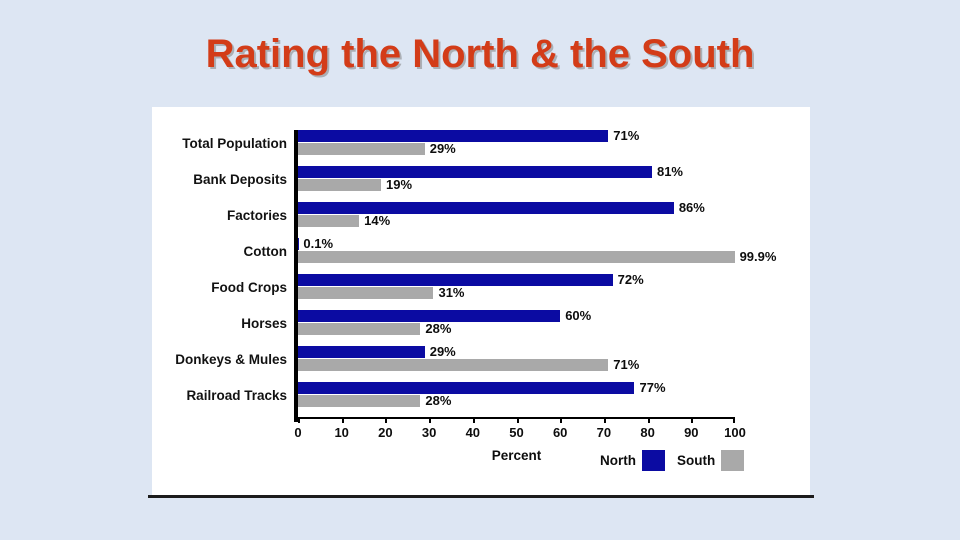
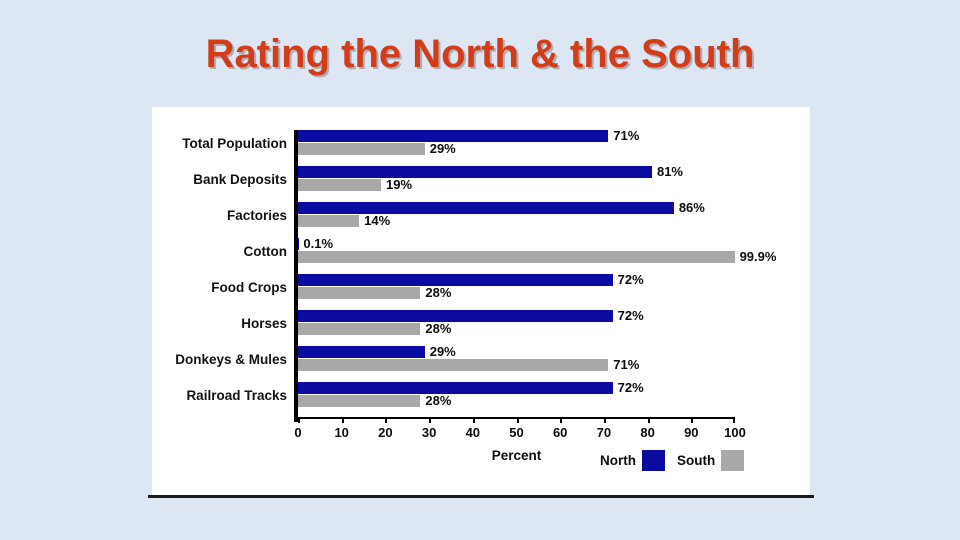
South/Food Crops: 31% -> 28%
North/Horses: 60% -> 72%
North/Railroad Tracks: 77% -> 72%
